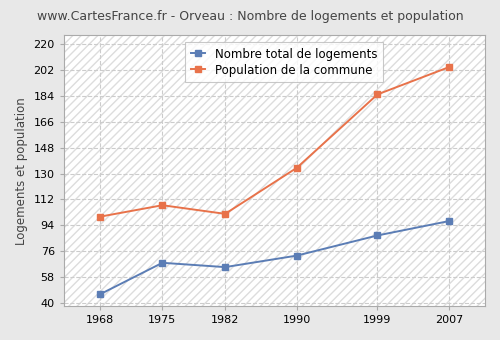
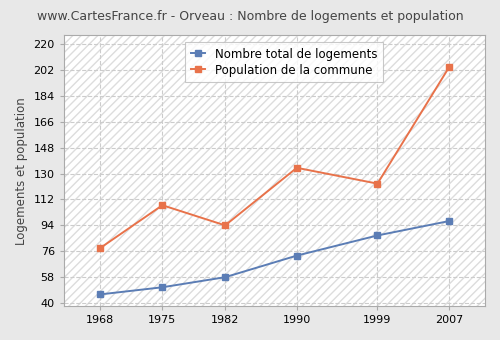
Population de la commune/1968: 100 -> 78
Nombre total de logements/1975: 68 -> 51
Nombre total de logements/1982: 65 -> 58
Population de la commune/1982: 102 -> 94
Population de la commune/1999: 185 -> 123
